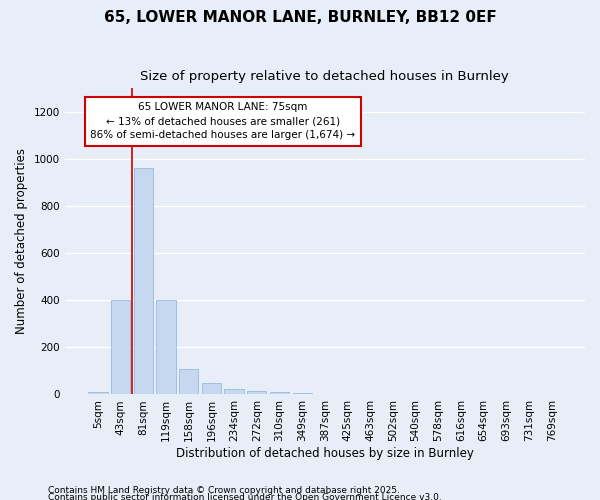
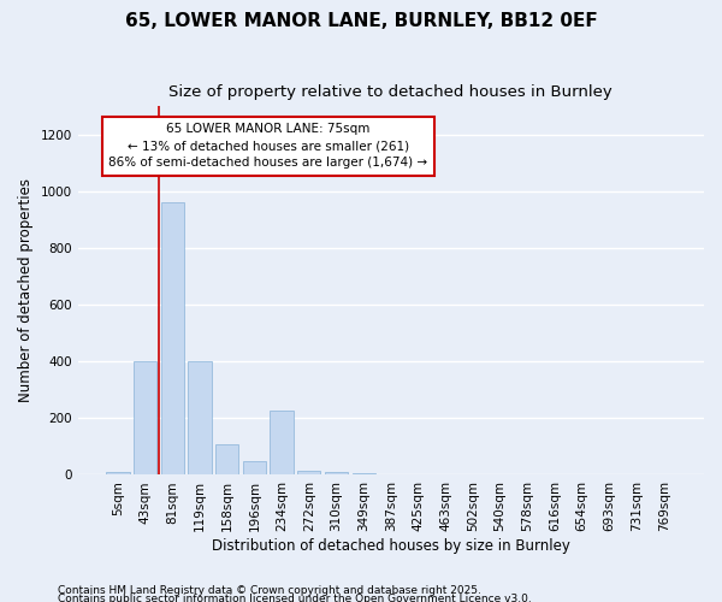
234sqm: 22 -> 225
